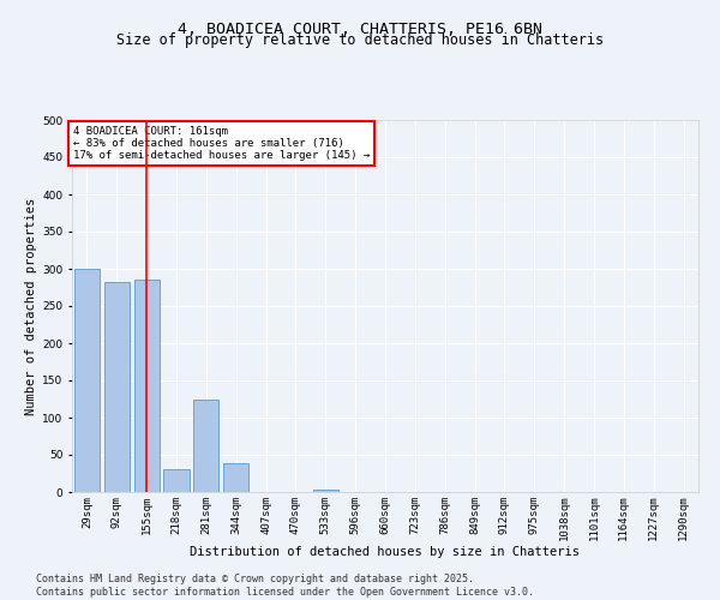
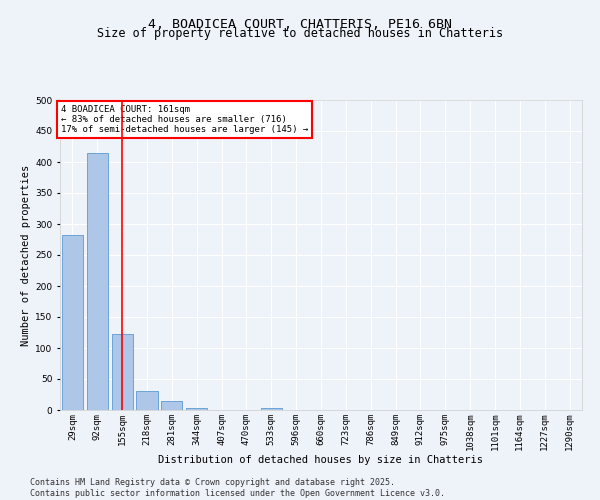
29sqm: 300 -> 283
92sqm: 282 -> 415
155sqm: 286 -> 123
281sqm: 124 -> 15
344sqm: 38 -> 3
